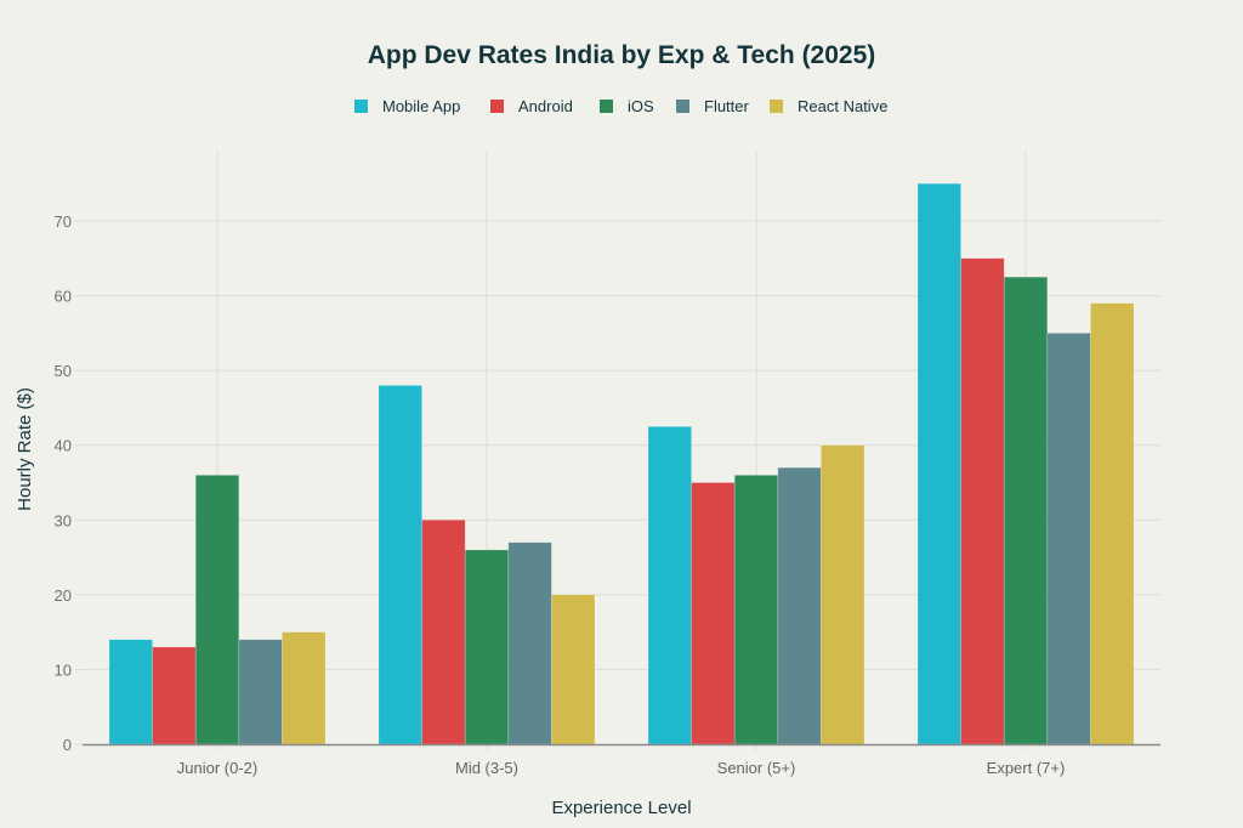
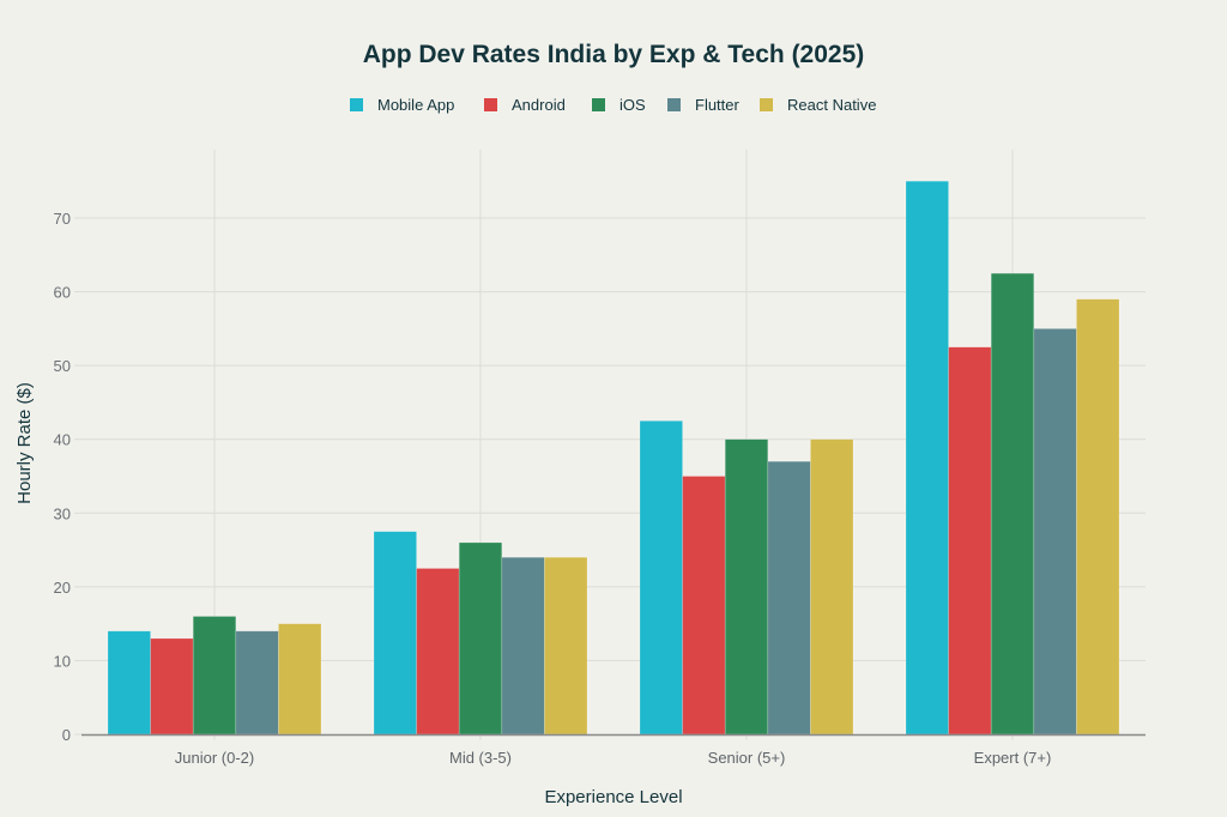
iOS/Junior (0-2): 36 -> 16
Mobile App/Mid (3-5): 48 -> 28
Android/Mid (3-5): 30 -> 22
Flutter/Mid (3-5): 27 -> 24
React Native/Mid (3-5): 20 -> 24
iOS/Senior (5+): 36 -> 40
Android/Expert (7+): 65 -> 52
